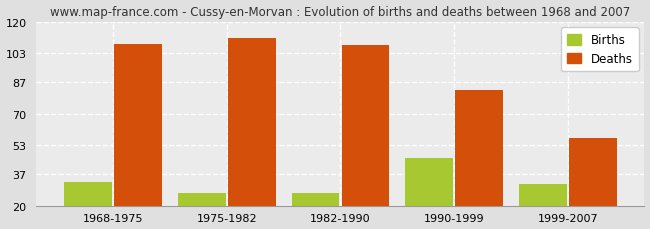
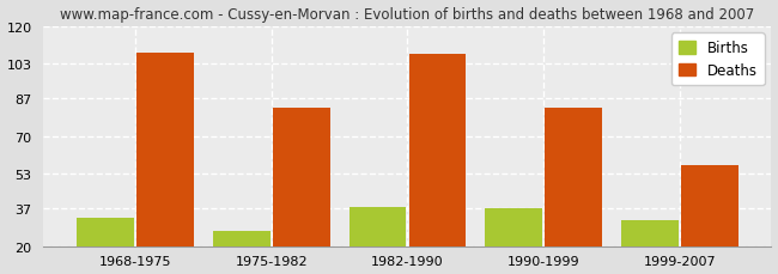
Deaths/1975-1982: 111 -> 83
Births/1982-1990: 27 -> 38
Births/1990-1999: 46 -> 37
